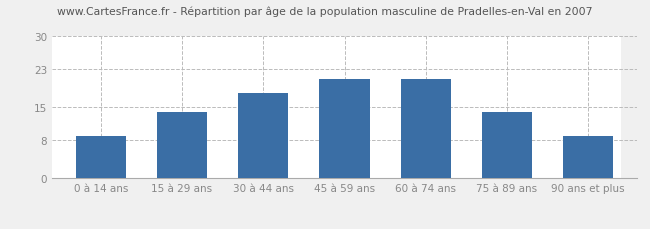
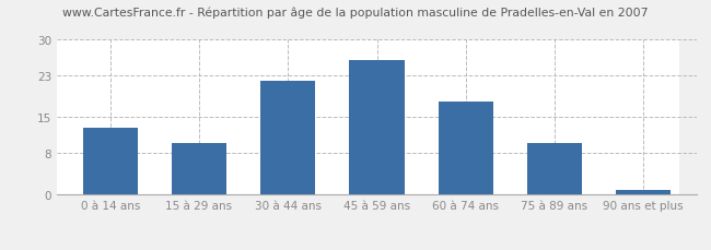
0 à 14 ans: 9 -> 13
15 à 29 ans: 14 -> 10
30 à 44 ans: 18 -> 22
45 à 59 ans: 21 -> 26
60 à 74 ans: 21 -> 18
75 à 89 ans: 14 -> 10
90 ans et plus: 9 -> 1
